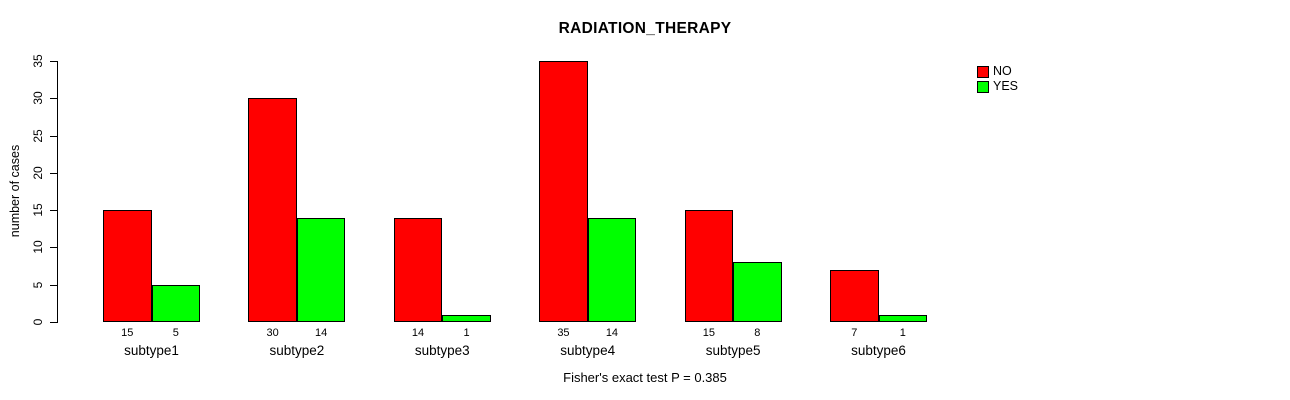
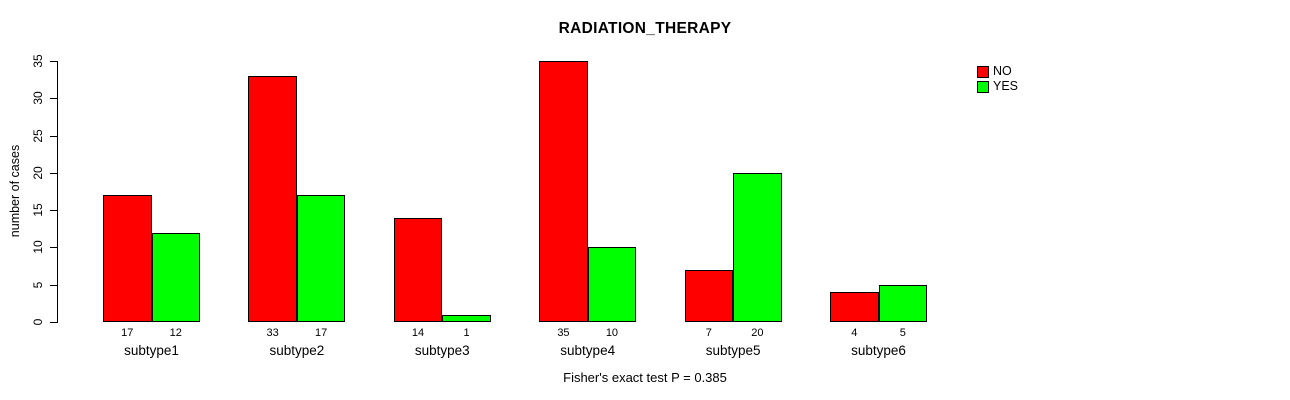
NO/subtype1: 15 -> 17
YES/subtype1: 5 -> 12
NO/subtype2: 30 -> 33
YES/subtype2: 14 -> 17
YES/subtype4: 14 -> 10
NO/subtype5: 15 -> 7
YES/subtype5: 8 -> 20
NO/subtype6: 7 -> 4
YES/subtype6: 1 -> 5
